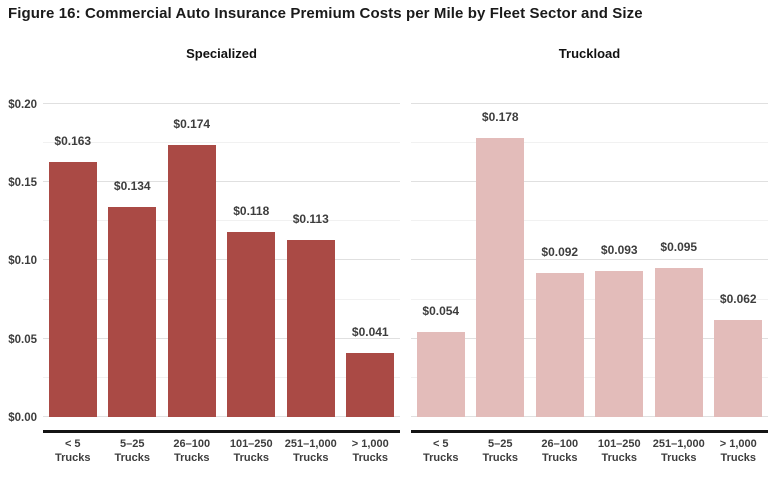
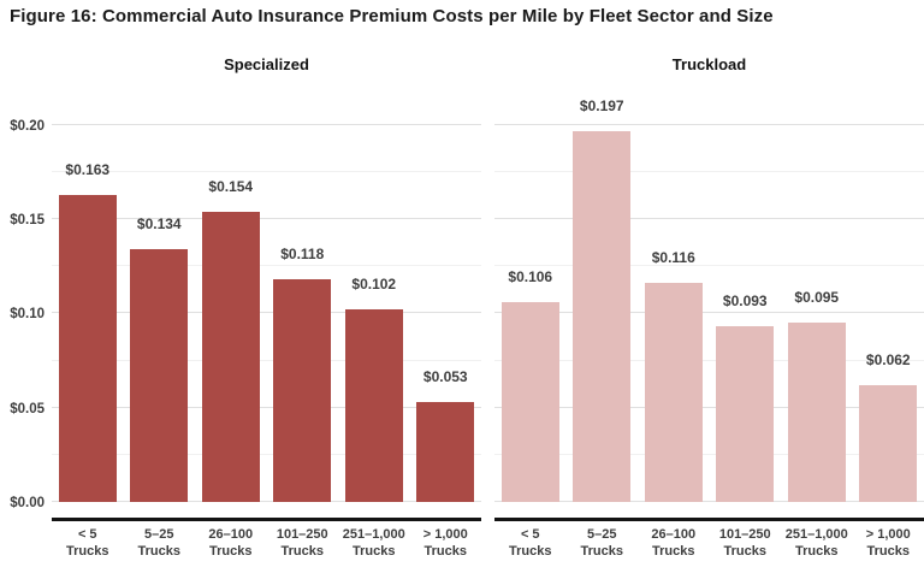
Truckload/< 5: $0.054 -> $0.106
Truckload/5–25: $0.178 -> $0.197
Specialized/26–100: $0.174 -> $0.154
Truckload/26–100: $0.092 -> $0.116
Specialized/251–1,000: $0.113 -> $0.102
Specialized/> 1,000: $0.041 -> $0.053
